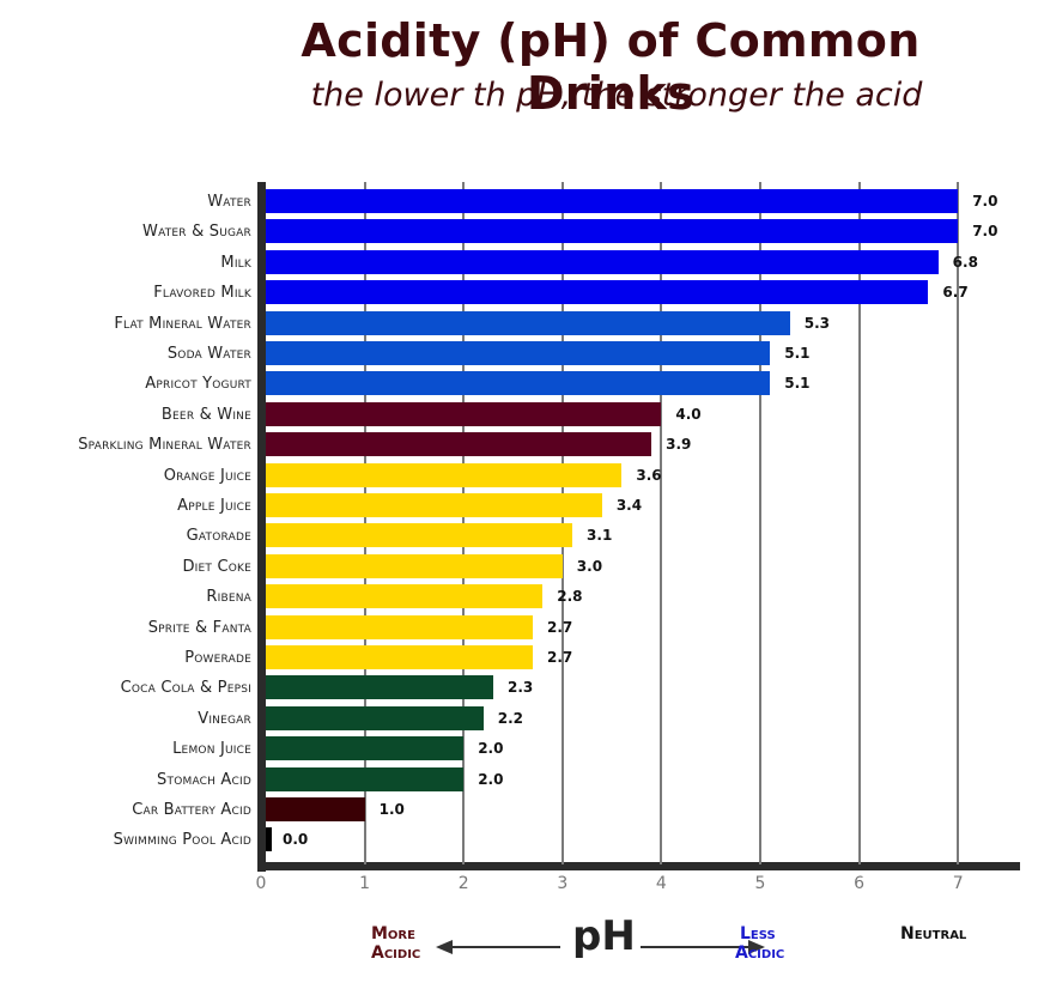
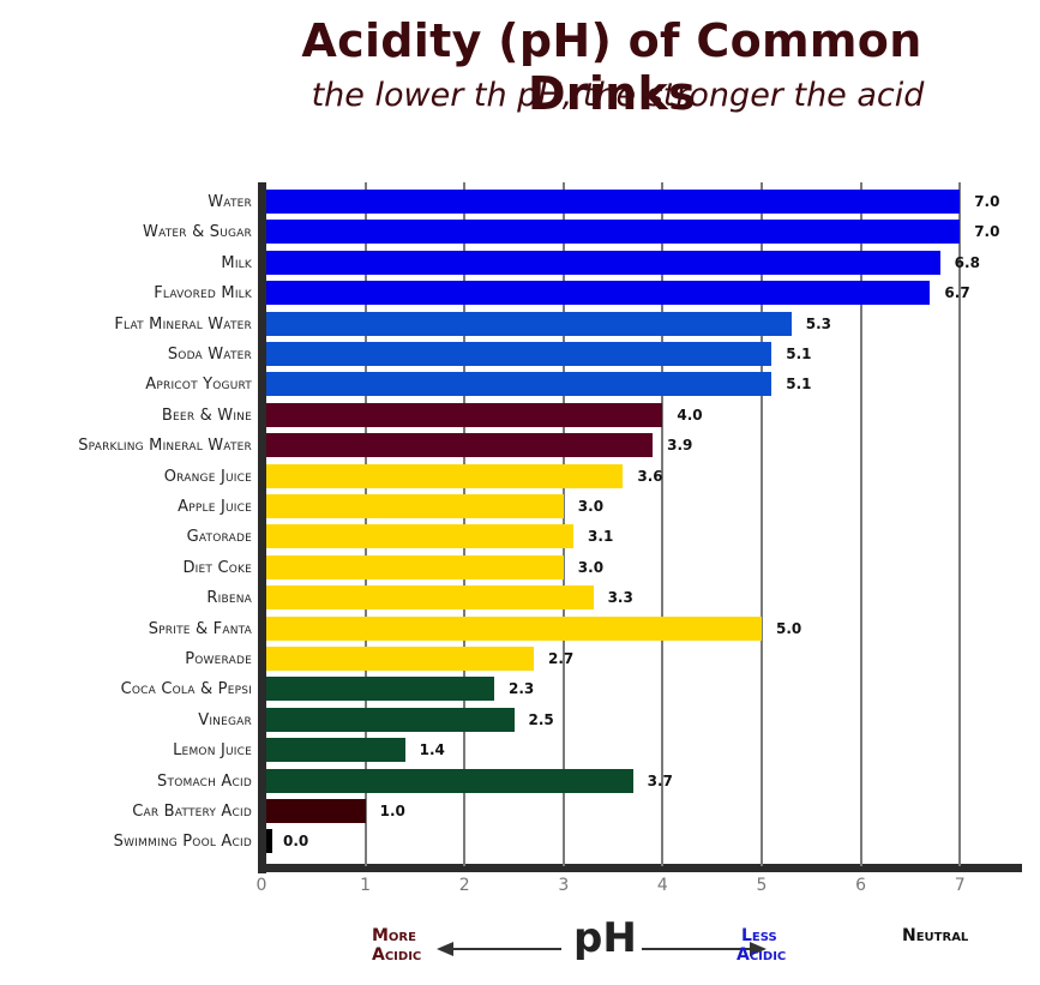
Apple Juice: 3.4 -> 3.0
Ribena: 2.8 -> 3.3
Sprite & Fanta: 2.7 -> 5.0
Vinegar: 2.2 -> 2.5
Lemon Juice: 2.0 -> 1.4
Stomach Acid: 2.0 -> 3.7
